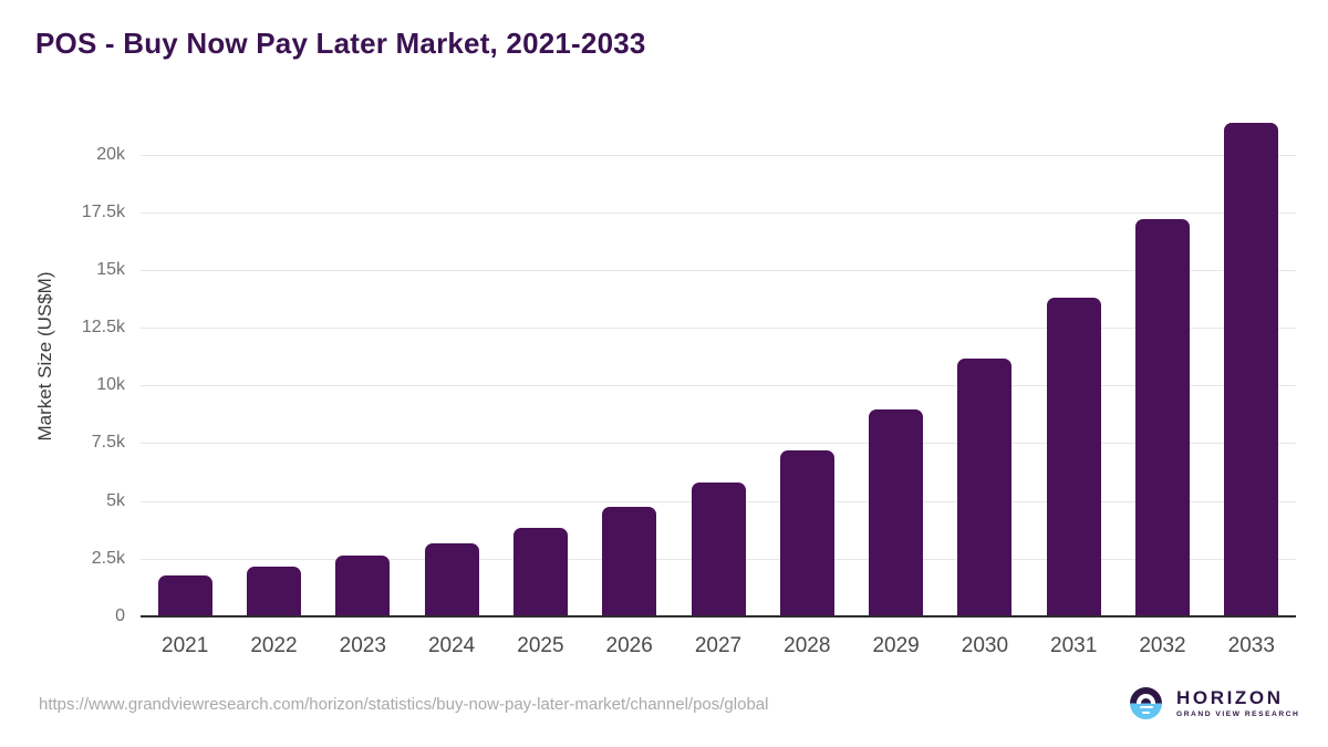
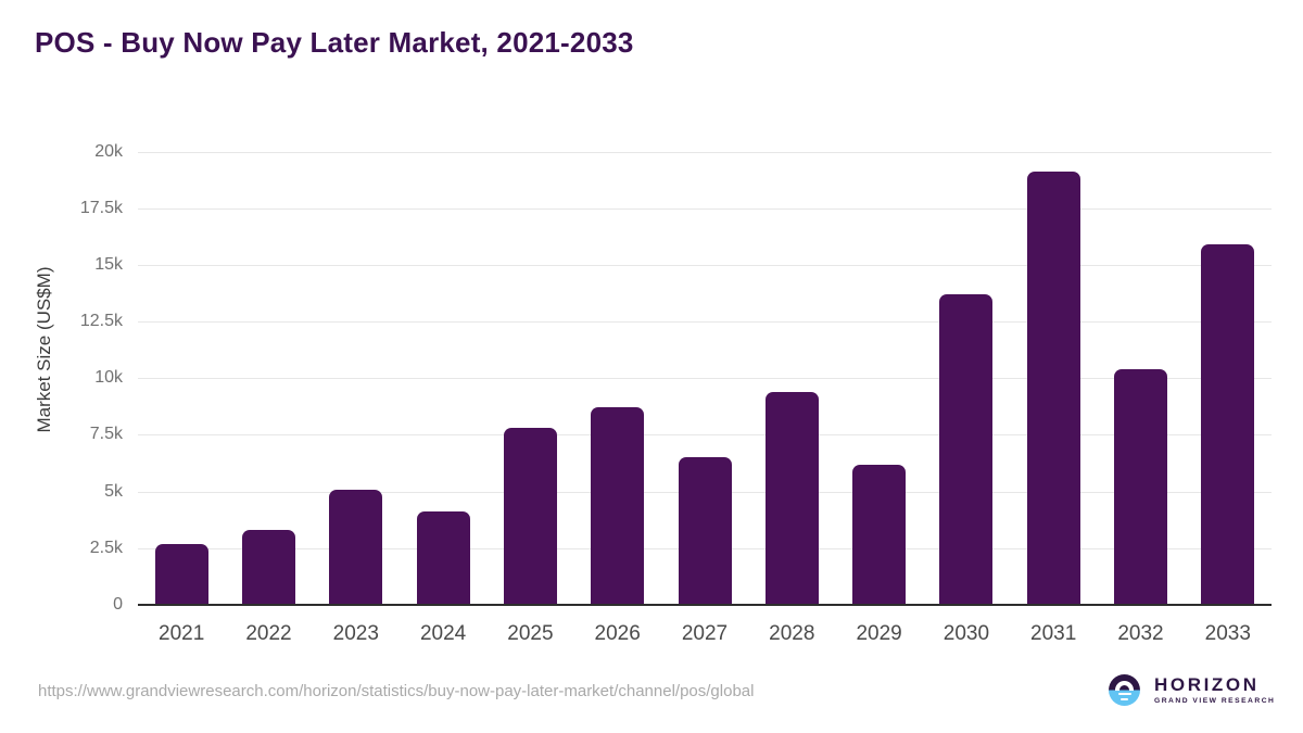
2021: 1.8k -> 2.7k
2022: 2.1k -> 3.3k
2023: 2.6k -> 5.1k
2024: 3.2k -> 4.1k
2025: 3.8k -> 7.8k
2026: 4.8k -> 8.7k
2027: 5.8k -> 6.5k
2028: 7.2k -> 9.4k
2029: 9.0k -> 6.2k
2030: 11.2k -> 13.7k
2031: 13.8k -> 19.1k
2032: 17.2k -> 10.4k
2033: 21.4k -> 15.9k
